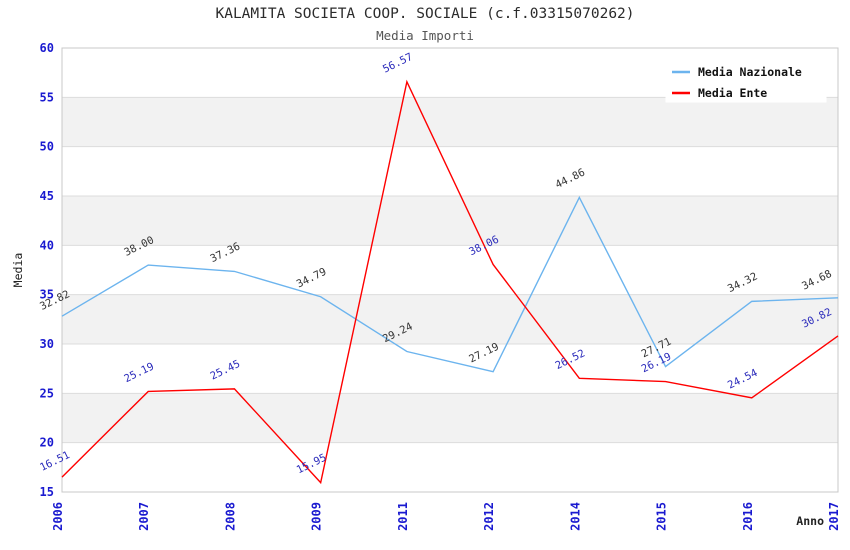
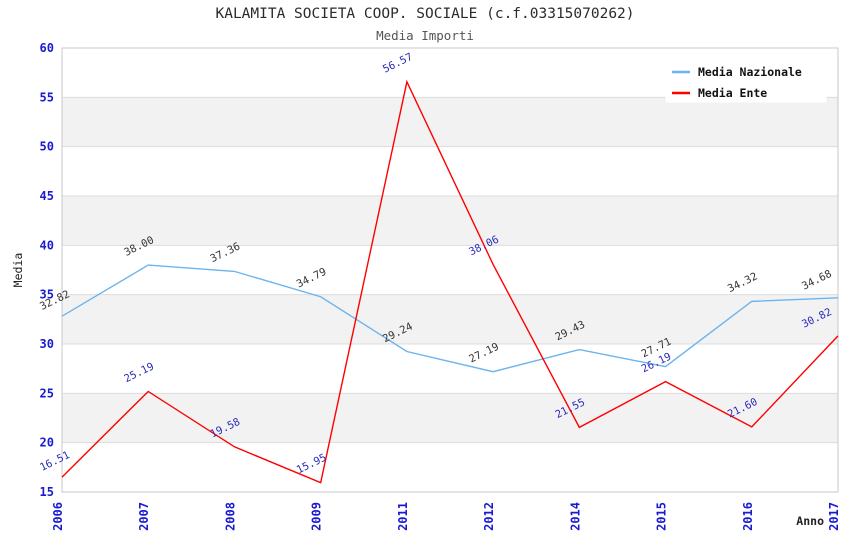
Media Ente/2008: 25.45 -> 19.58
Media Nazionale/2014: 44.86 -> 29.43
Media Ente/2014: 26.52 -> 21.55
Media Ente/2016: 24.54 -> 21.60
